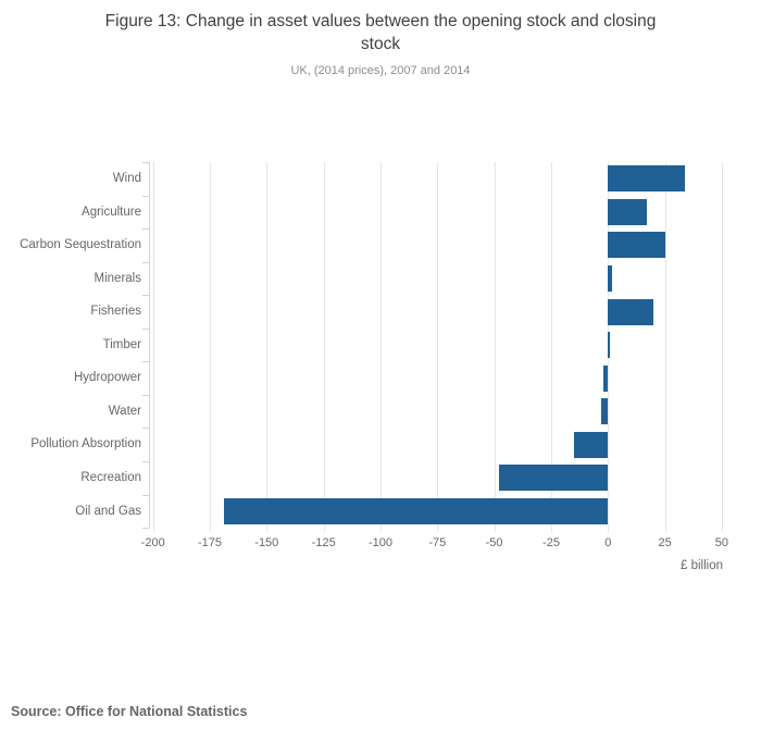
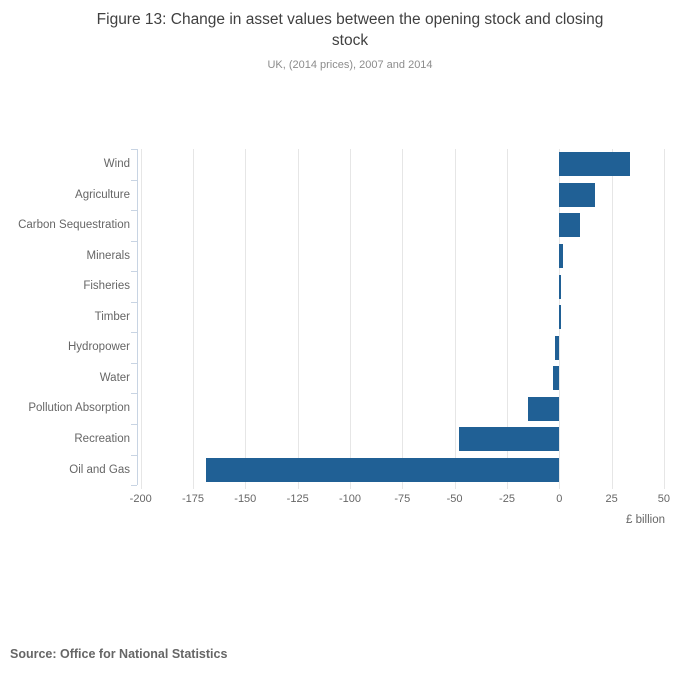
Carbon Sequestration: 25 -> 10
Fisheries: 20 -> 1
